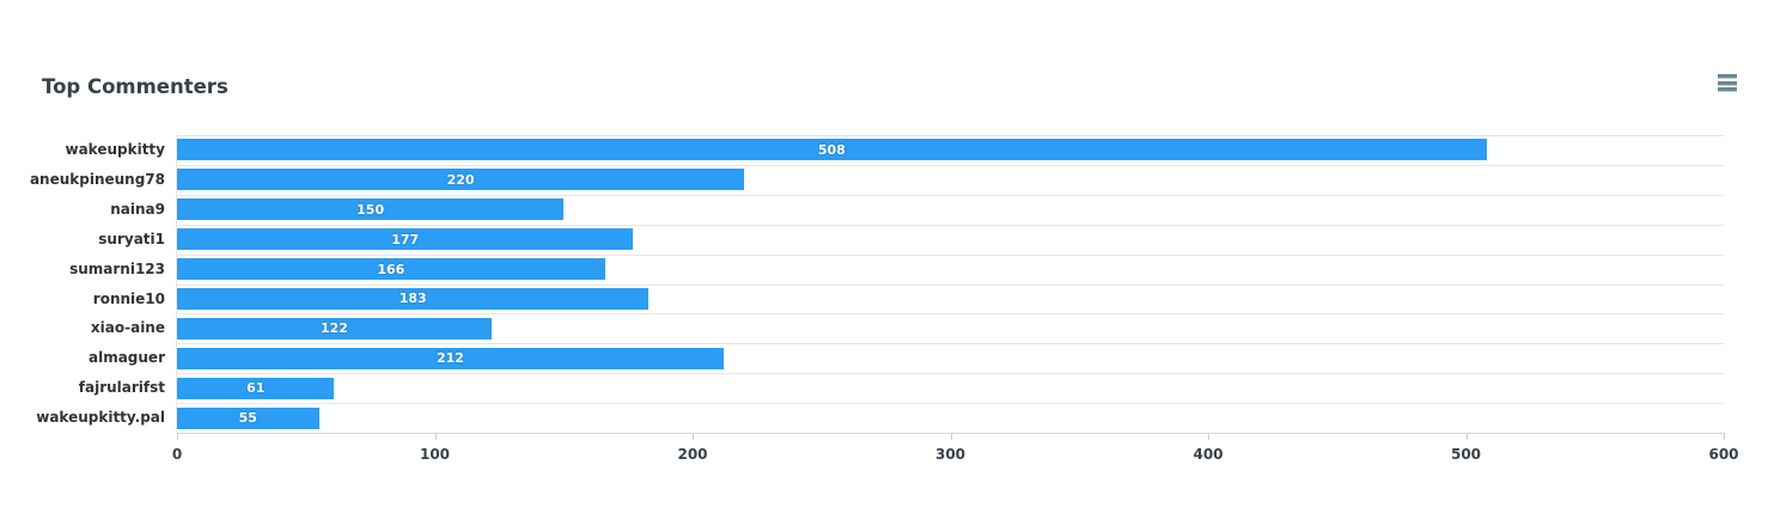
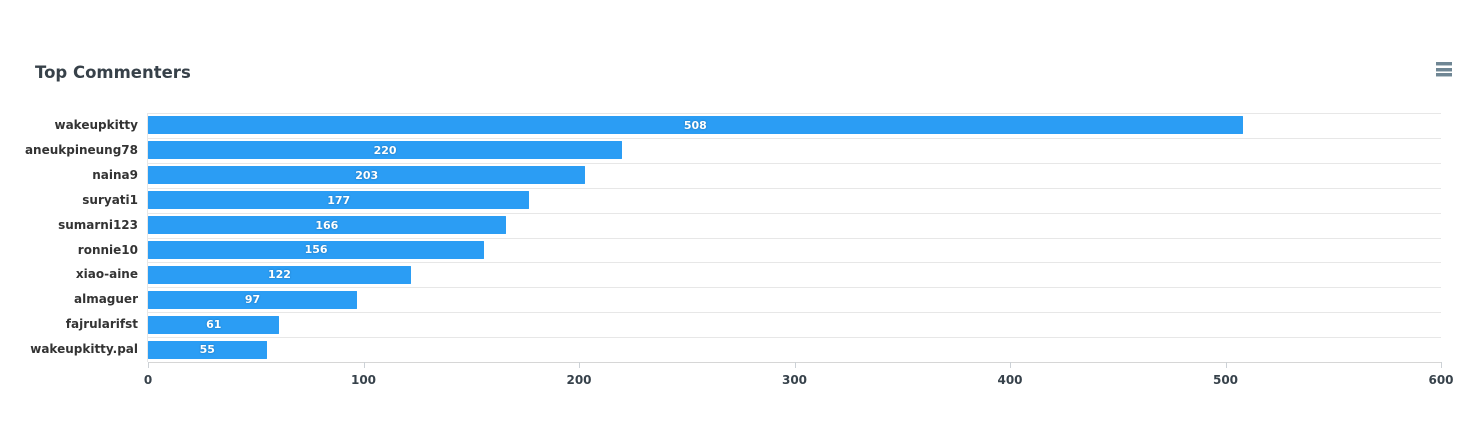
naina9: 150 -> 203
ronnie10: 183 -> 156
almaguer: 212 -> 97
